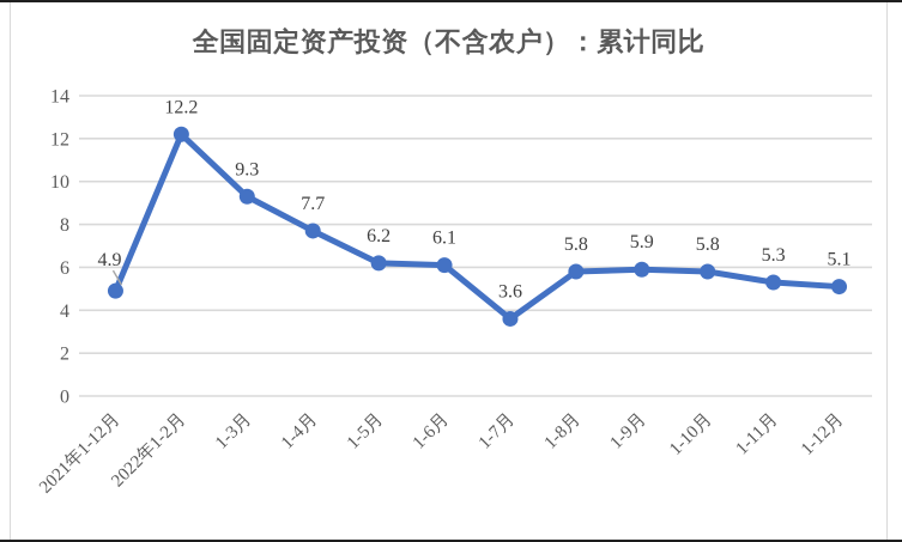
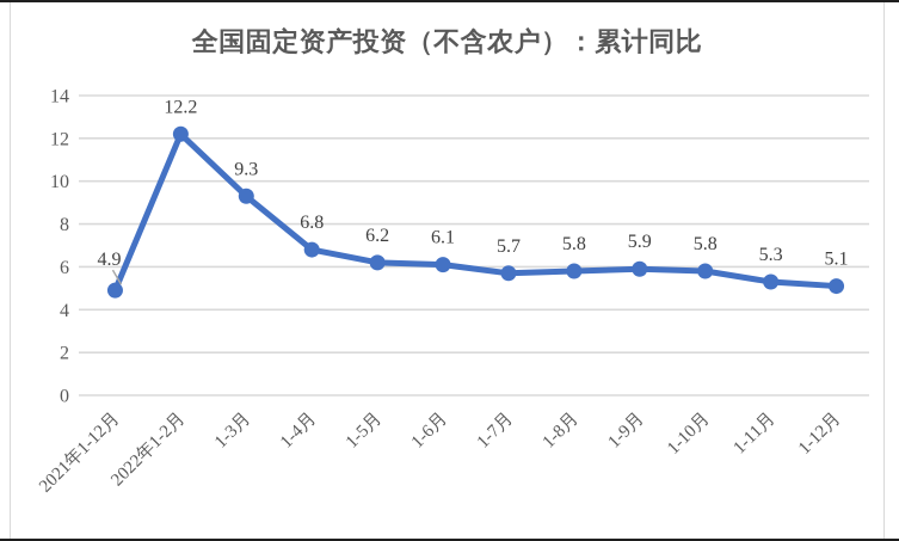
1-4月: 7.7 -> 6.8
1-7月: 3.6 -> 5.7
